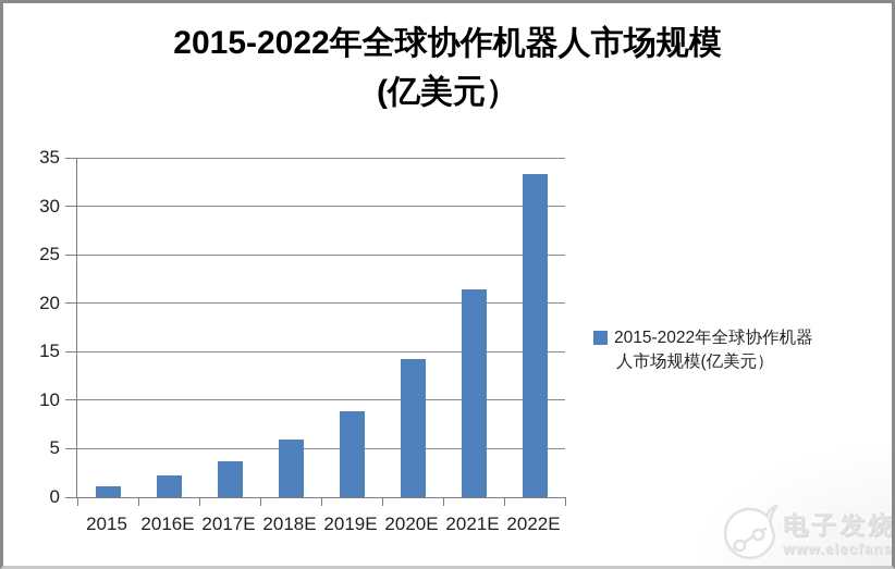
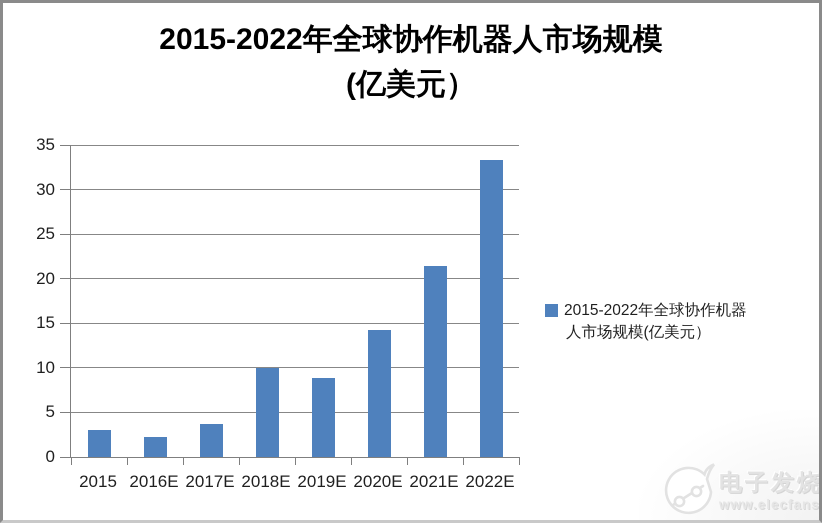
2015: 1 -> 3
2018E: 6 -> 10
